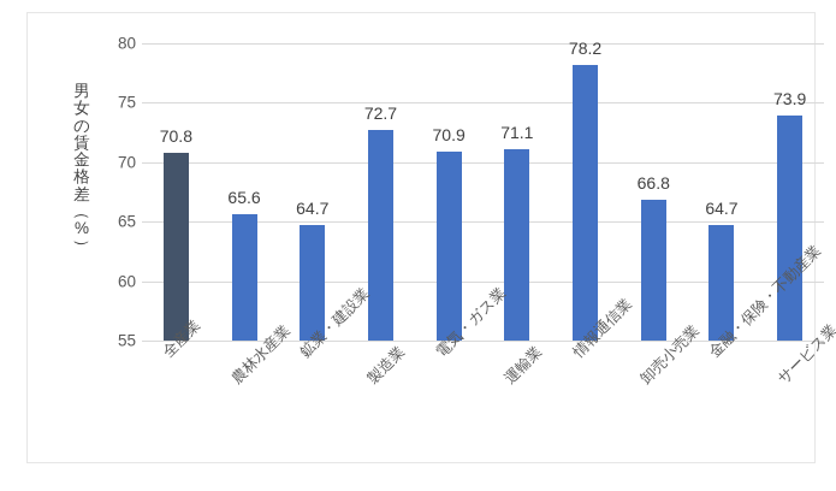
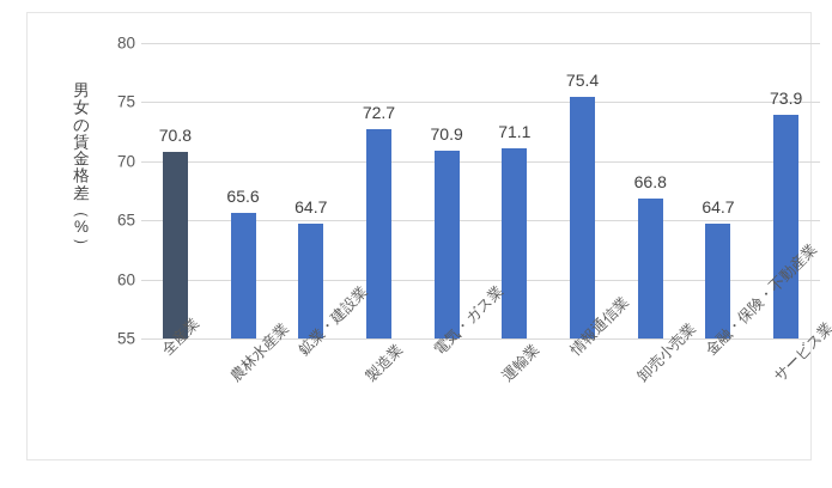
情報通信業: 78.2 -> 75.4
